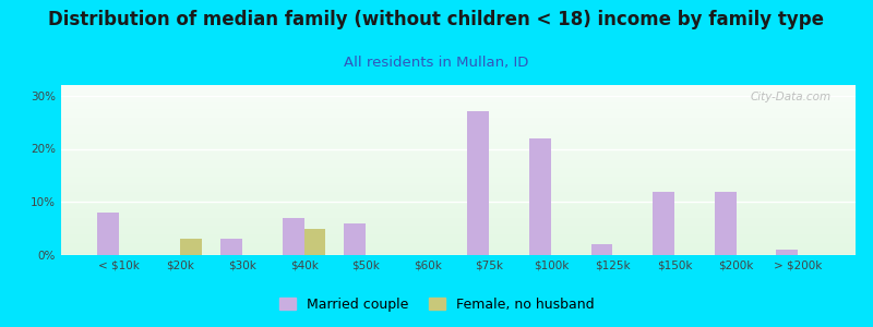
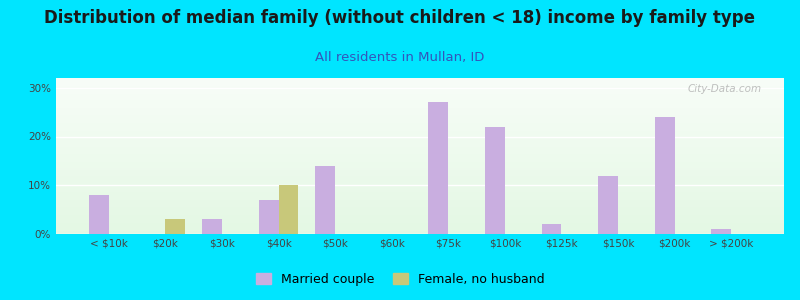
Female, no husband/$40k: 5% -> 10%
Married couple/$50k: 6% -> 14%
Married couple/$200k: 12% -> 24%
